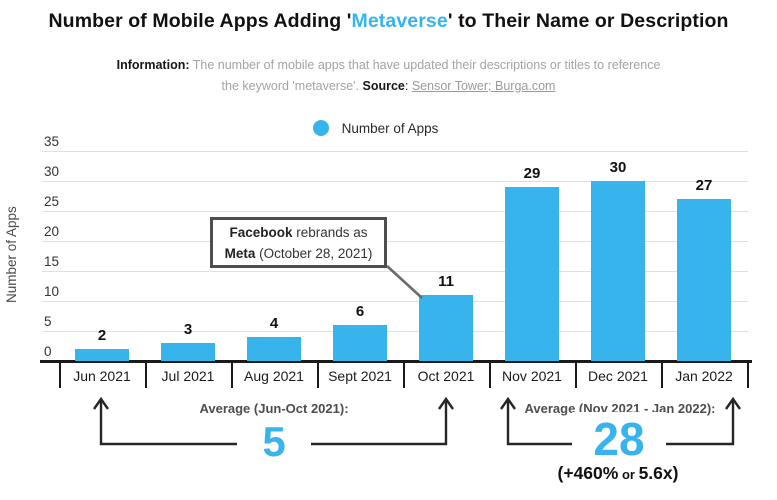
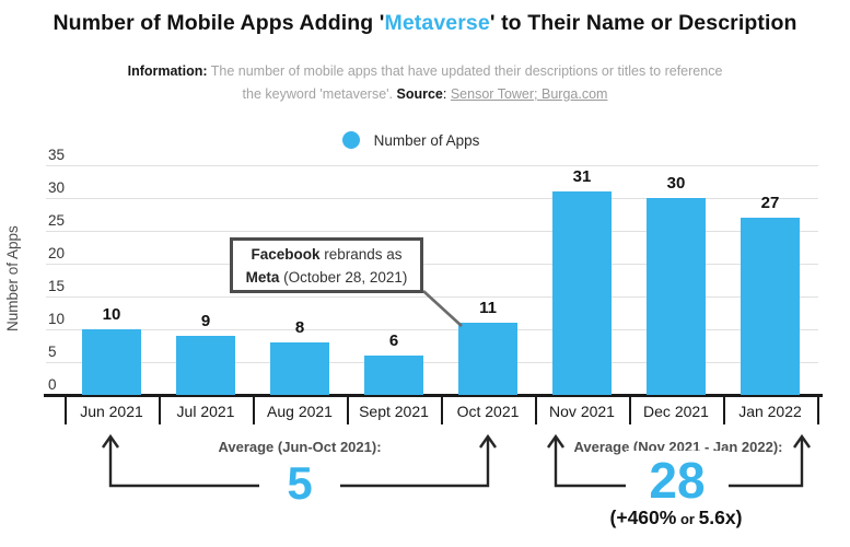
Jun 2021: 2 -> 10
Jul 2021: 3 -> 9
Aug 2021: 4 -> 8
Nov 2021: 29 -> 31
